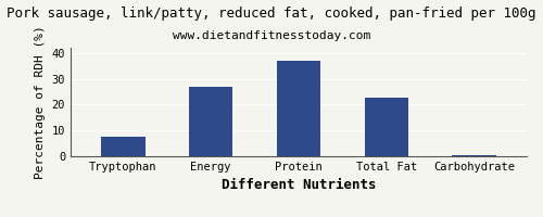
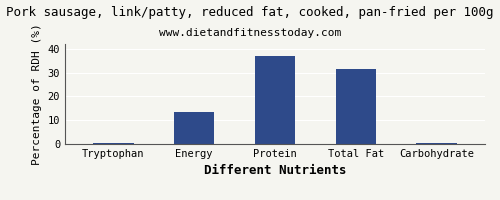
Tryptophan: 7.5 -> 0.5
Energy: 27.0 -> 13.5
Total Fat: 22.5 -> 31.5
